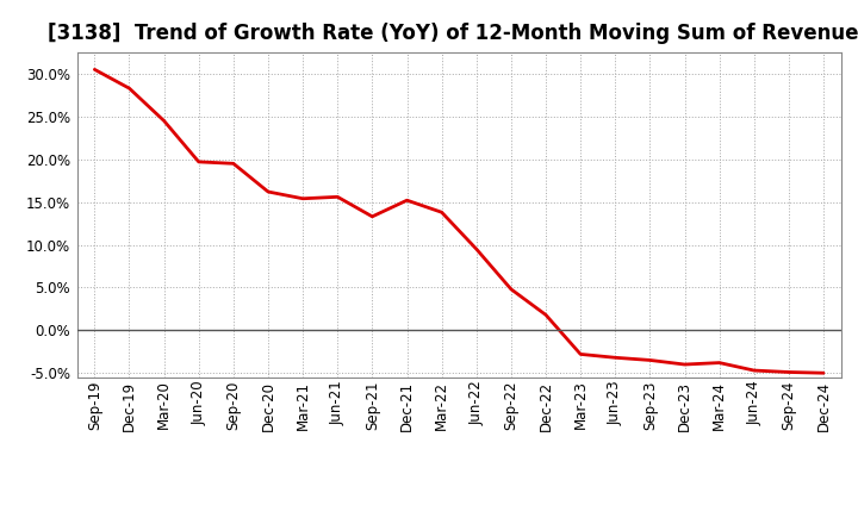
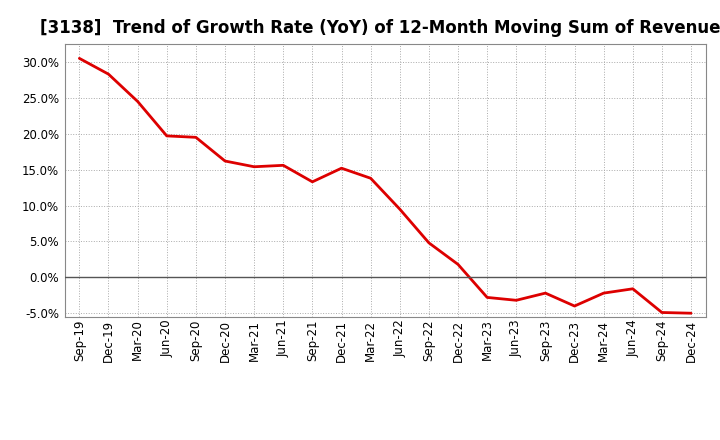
Sep-23: -3.5% -> -2.2%
Mar-24: -3.8% -> -2.2%
Jun-24: -4.7% -> -1.6%
